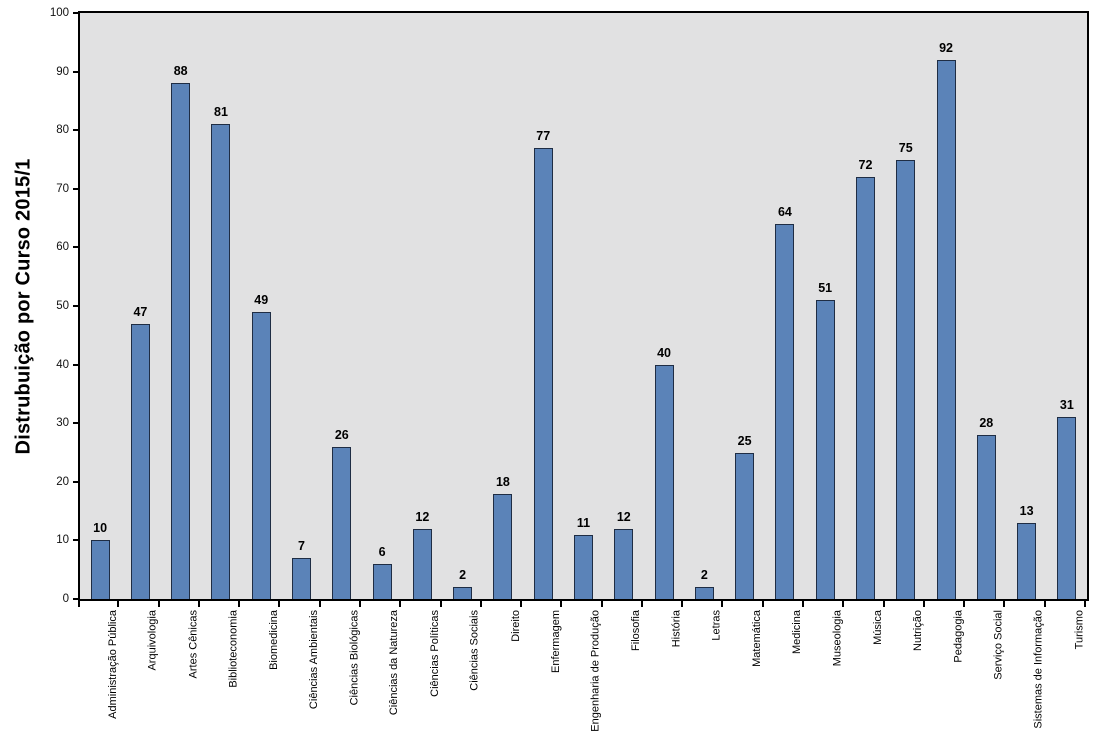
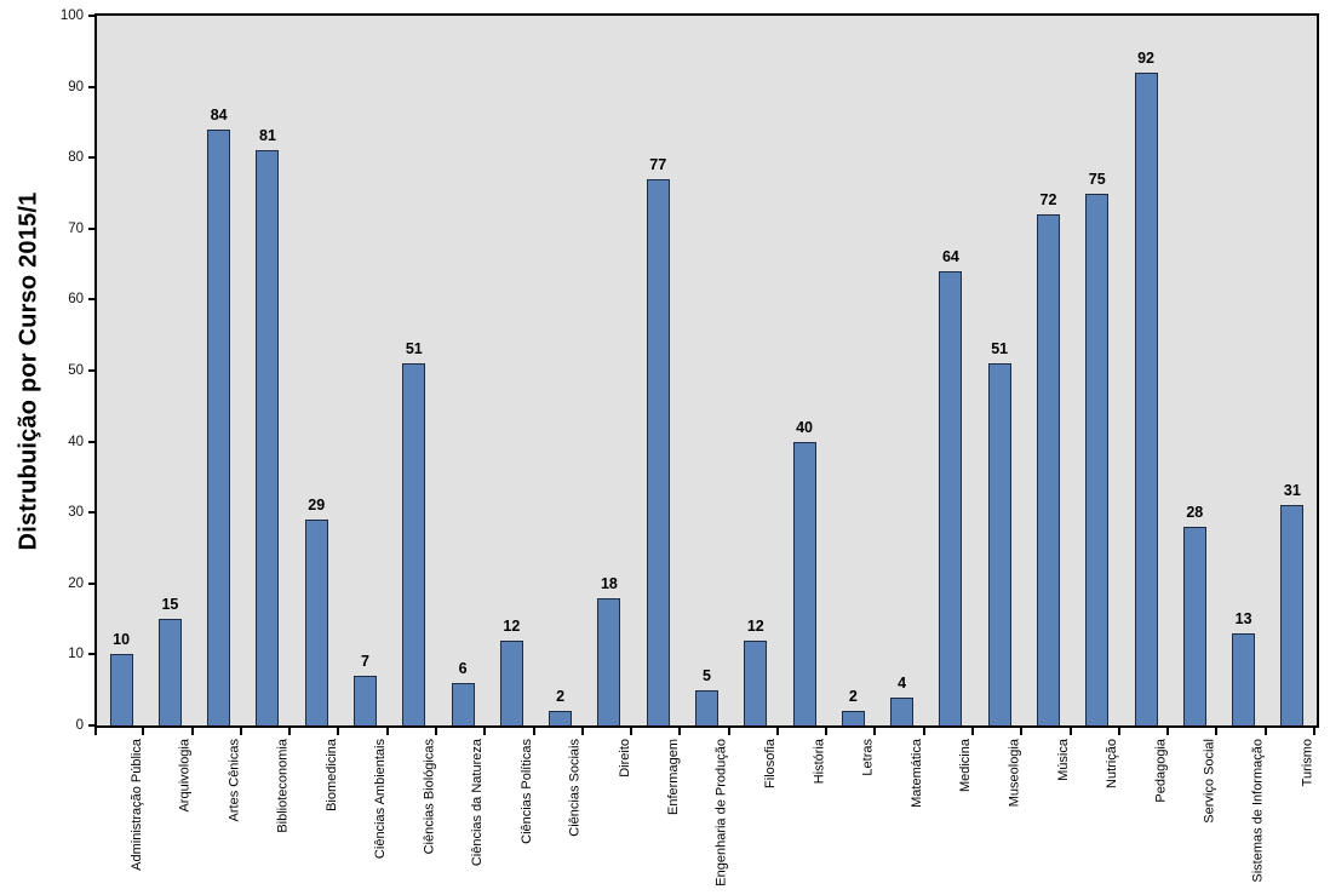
Arquivologia: 47 -> 15
Artes Cênicas: 88 -> 84
Biomedicina: 49 -> 29
Ciências Biológicas: 26 -> 51
Engenharia de Produção: 11 -> 5
Matemática: 25 -> 4
